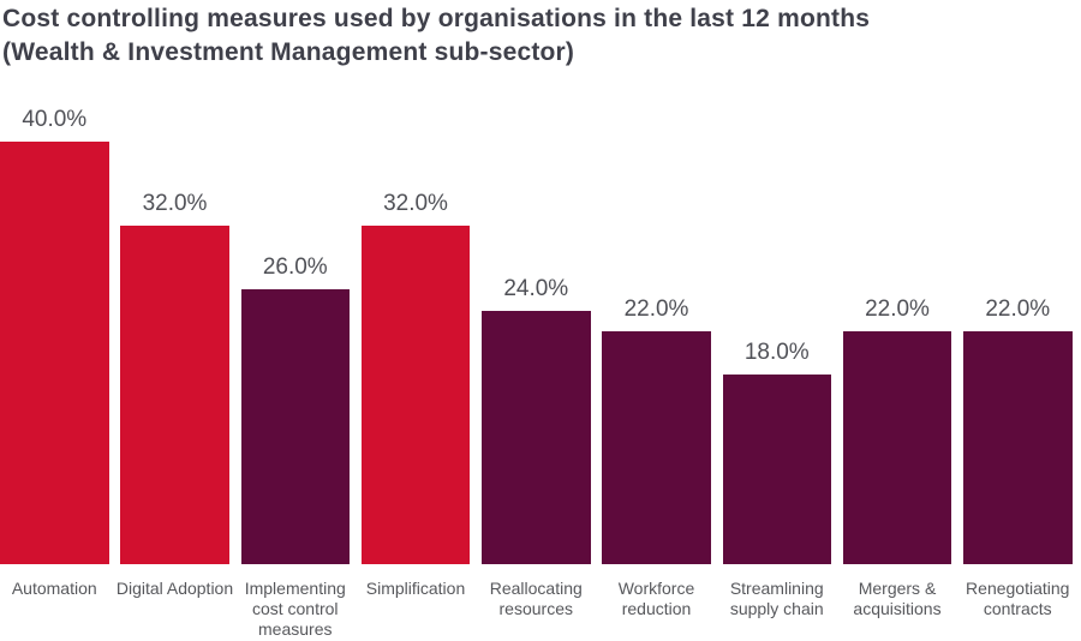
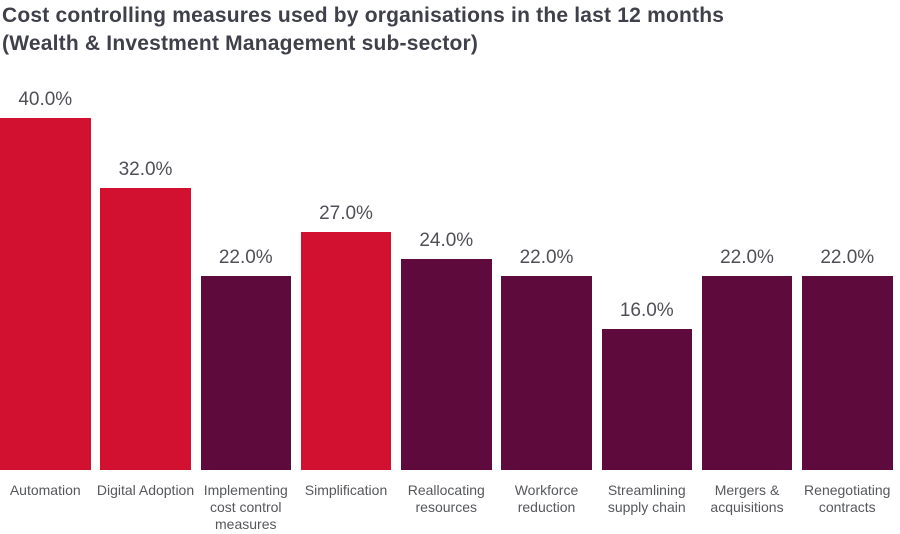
Implementing cost control measures: 26.0% -> 22.0%
Simplification: 32.0% -> 27.0%
Streamlining supply chain: 18.0% -> 16.0%
